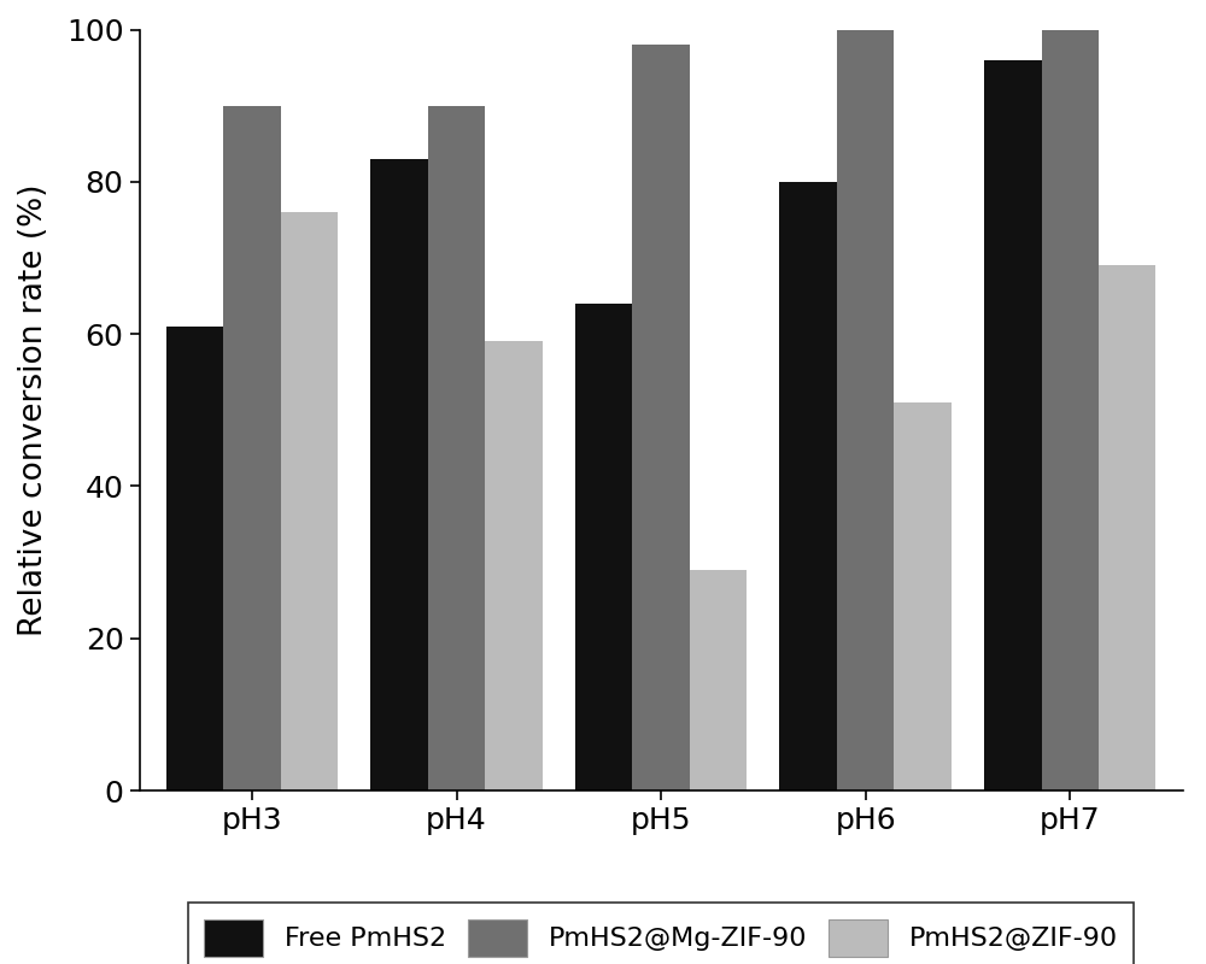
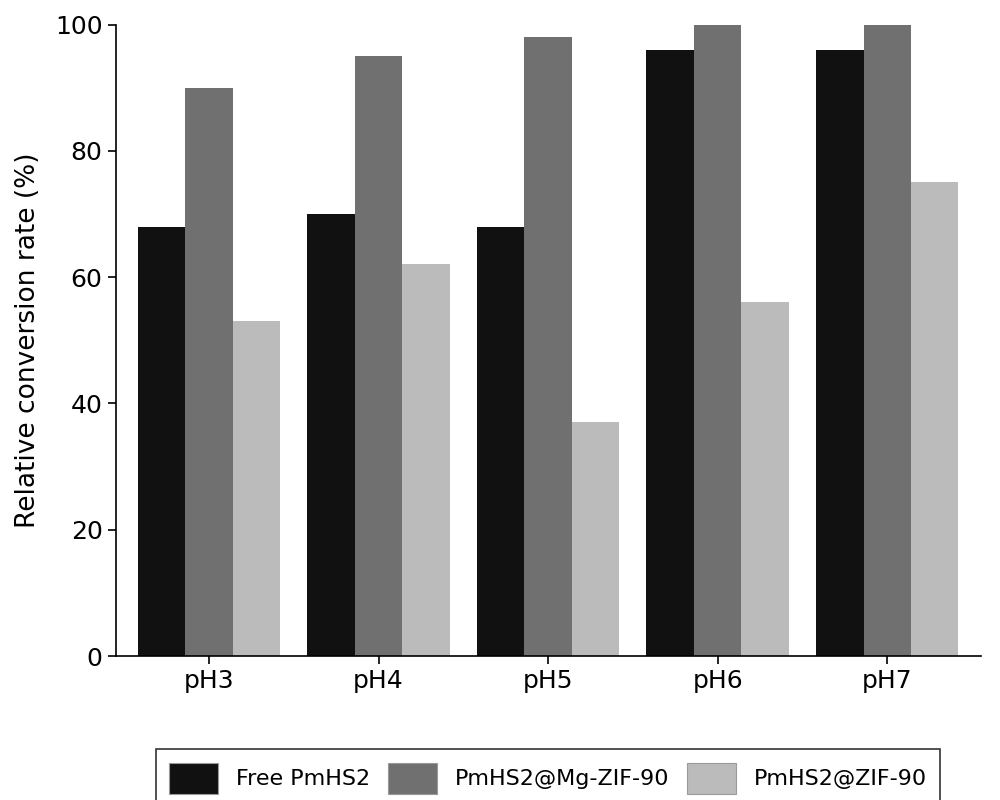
Free PmHS2/pH3: 61 -> 68
PmHS2@ZIF-90/pH3: 76 -> 53
Free PmHS2/pH4: 83 -> 70
PmHS2@Mg-ZIF-90/pH4: 90 -> 95
PmHS2@ZIF-90/pH4: 59 -> 62
Free PmHS2/pH5: 64 -> 68
PmHS2@ZIF-90/pH5: 29 -> 37
Free PmHS2/pH6: 80 -> 96
PmHS2@ZIF-90/pH6: 51 -> 56
PmHS2@ZIF-90/pH7: 69 -> 75
